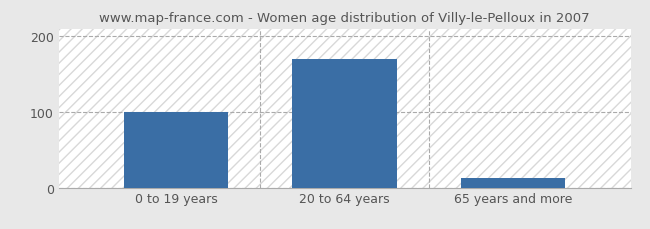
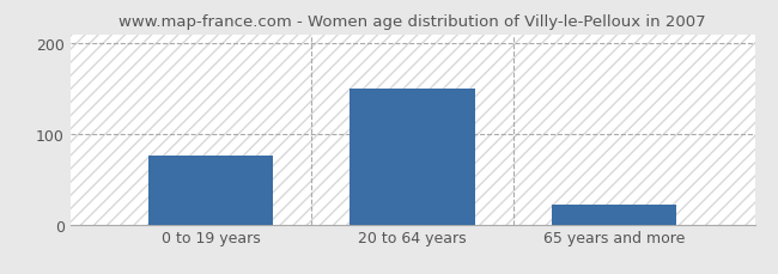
0 to 19 years: 100 -> 76
20 to 64 years: 170 -> 150
65 years and more: 13 -> 22
